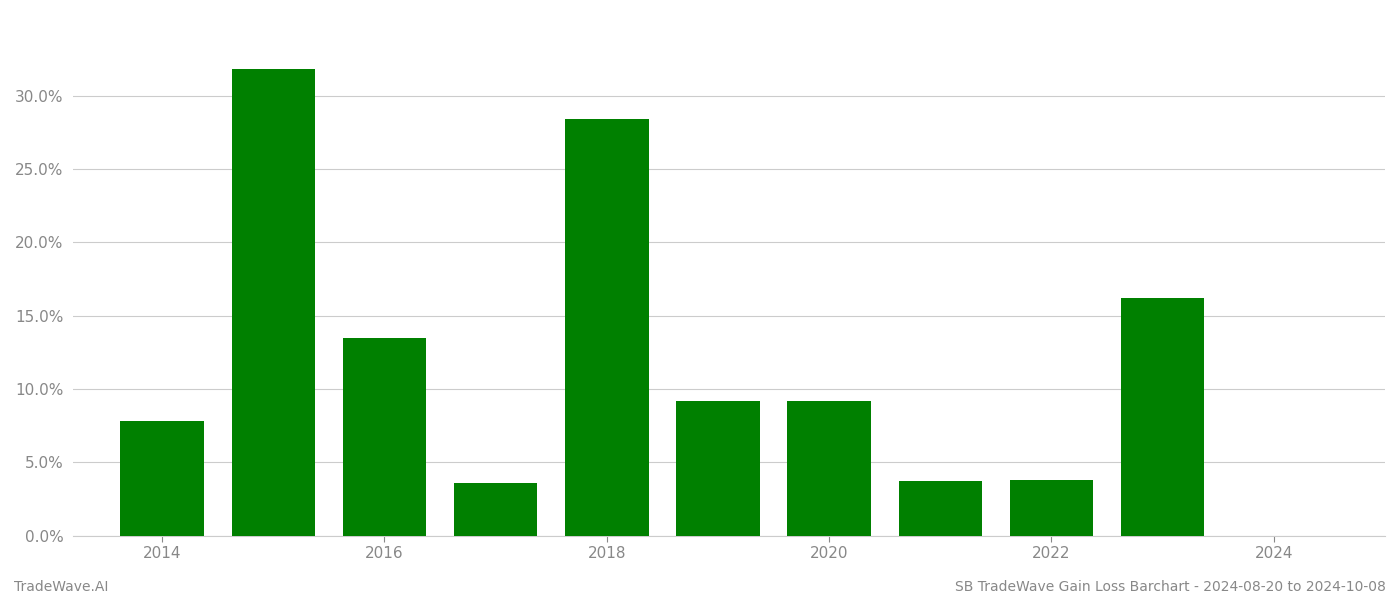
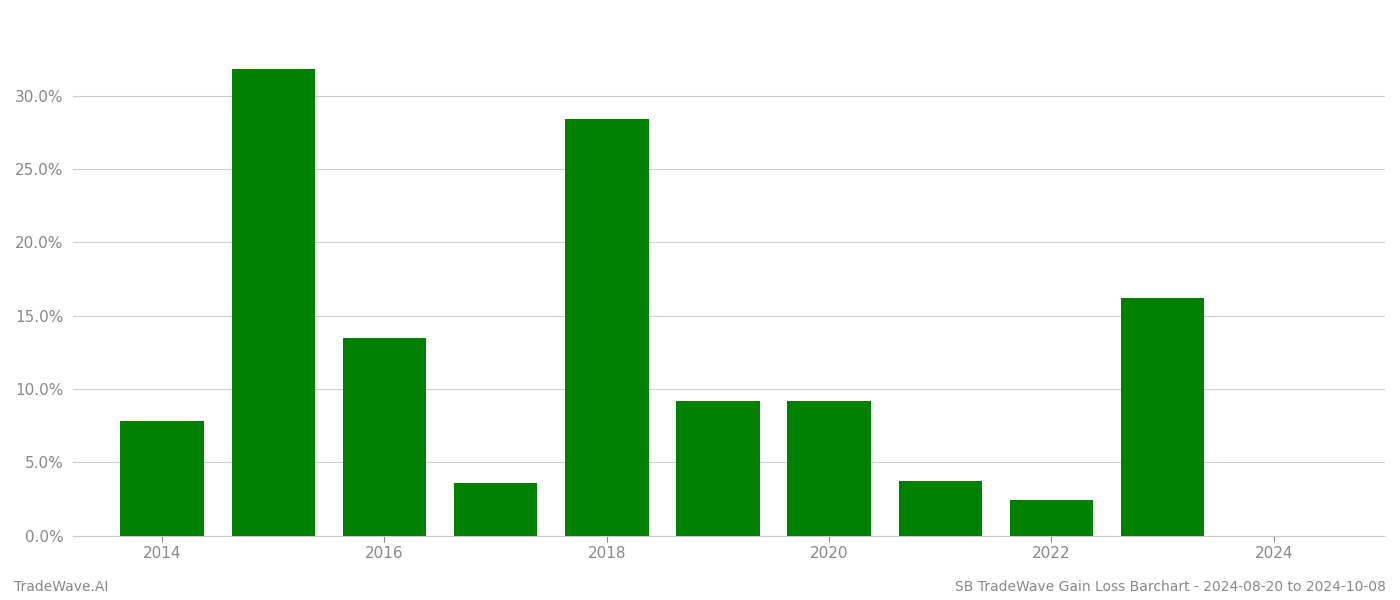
2022: 3.8% -> 2.4%
